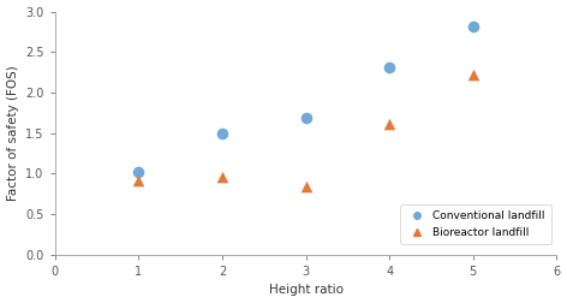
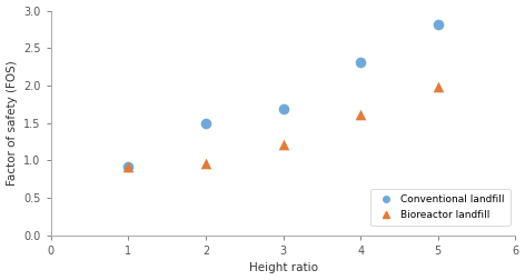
Conventional landfill/1: 1.02 -> 0.92
Bioreactor landfill/3: 0.84 -> 1.21
Bioreactor landfill/5: 2.22 -> 1.98
